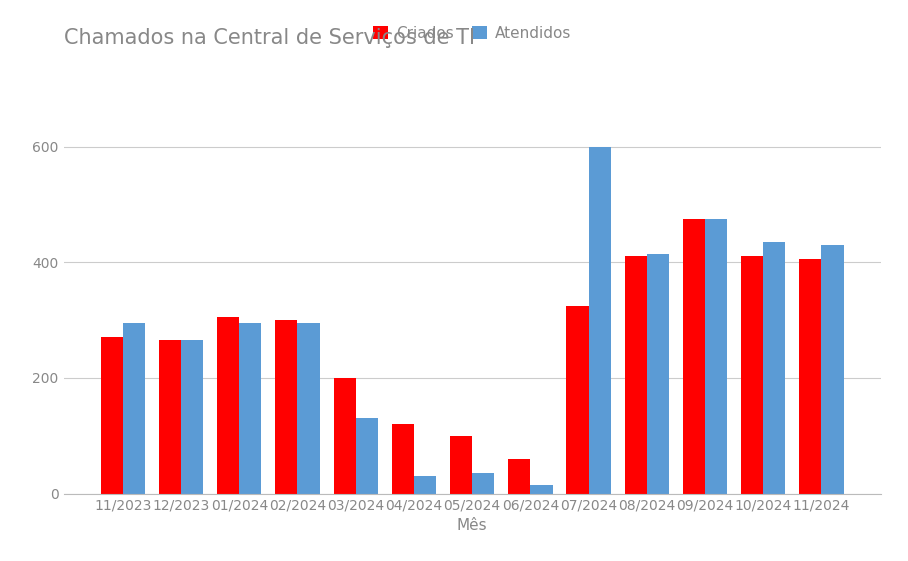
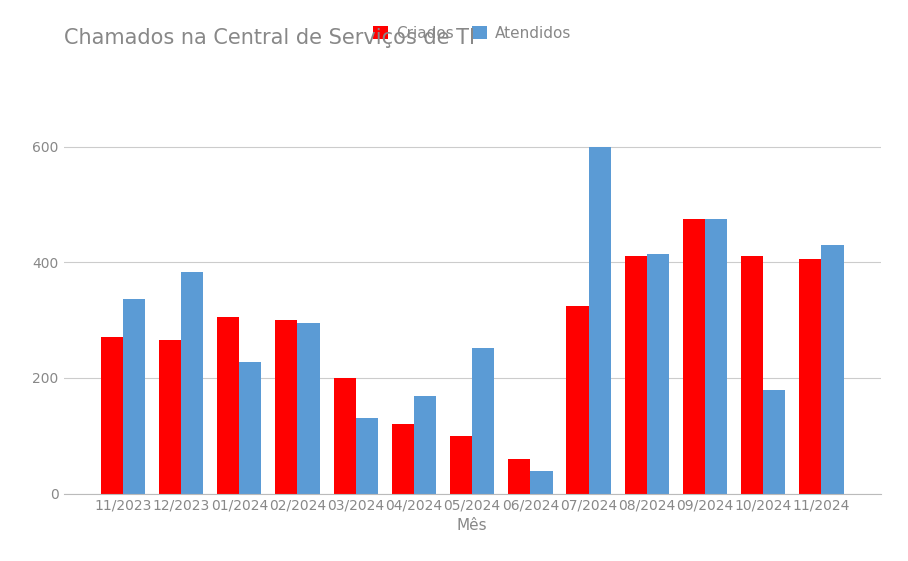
Atendidos/11/2023: 295 -> 336
Atendidos/12/2023: 265 -> 384
Atendidos/01/2024: 295 -> 228
Atendidos/04/2024: 30 -> 168
Atendidos/05/2024: 35 -> 252
Atendidos/06/2024: 15 -> 40
Atendidos/10/2024: 435 -> 180
